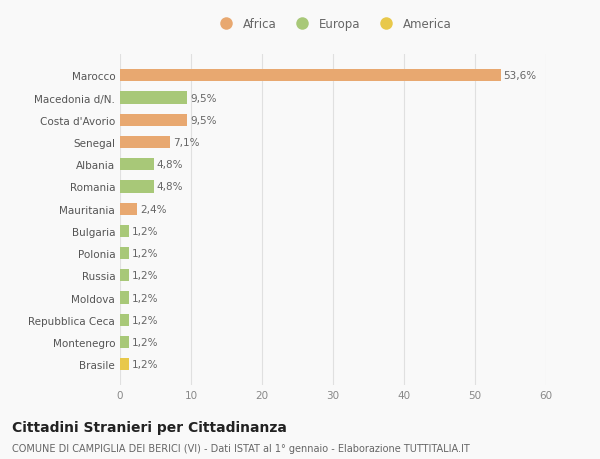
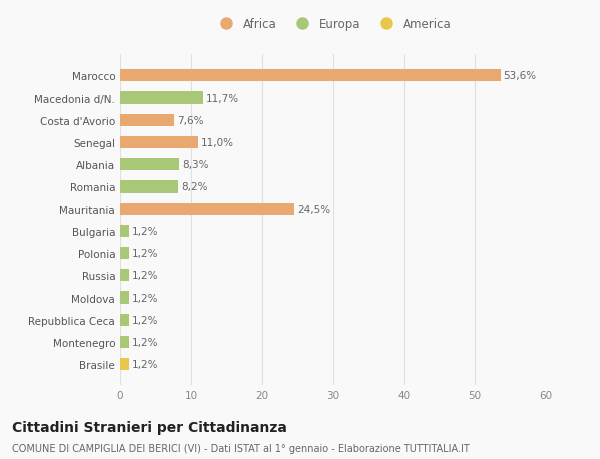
Macedonia d/N.: 9,5% -> 11,7%
Costa d'Avorio: 9,5% -> 7,6%
Senegal: 7,1% -> 11,0%
Albania: 4,8% -> 8,3%
Romania: 4,8% -> 8,2%
Mauritania: 2,4% -> 24,5%
